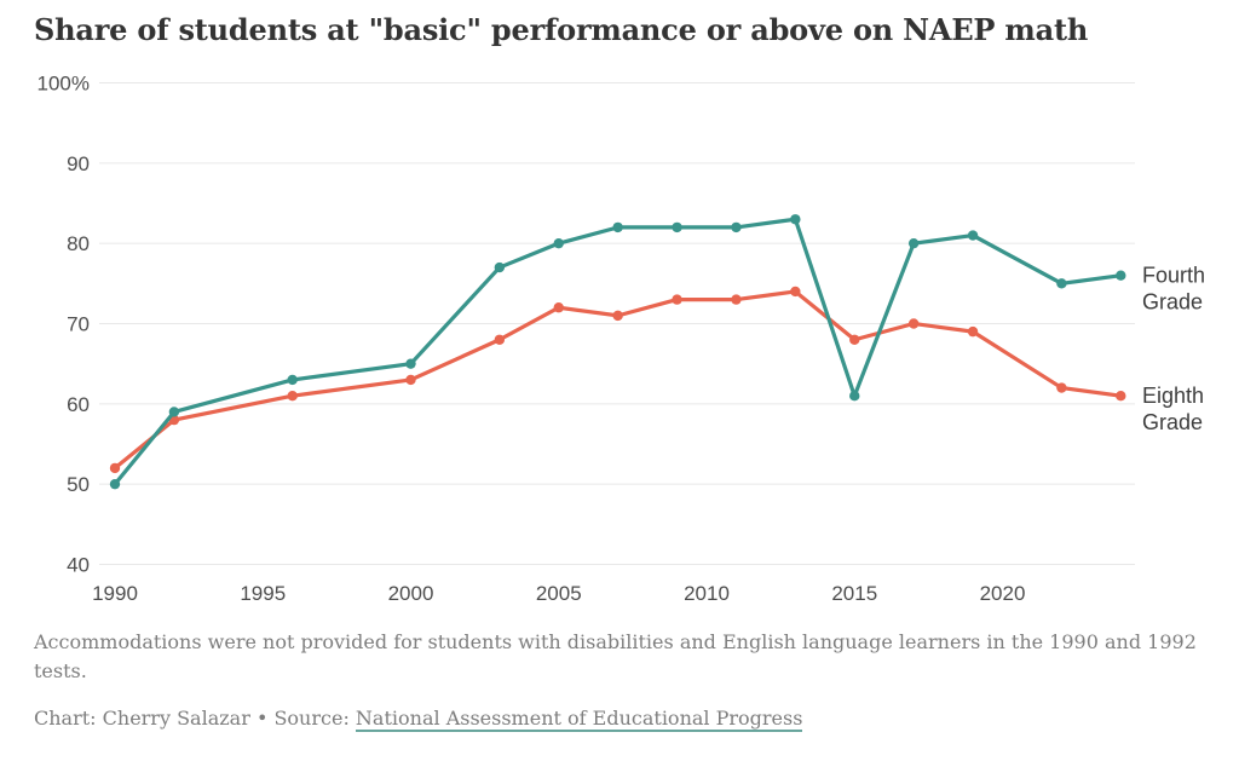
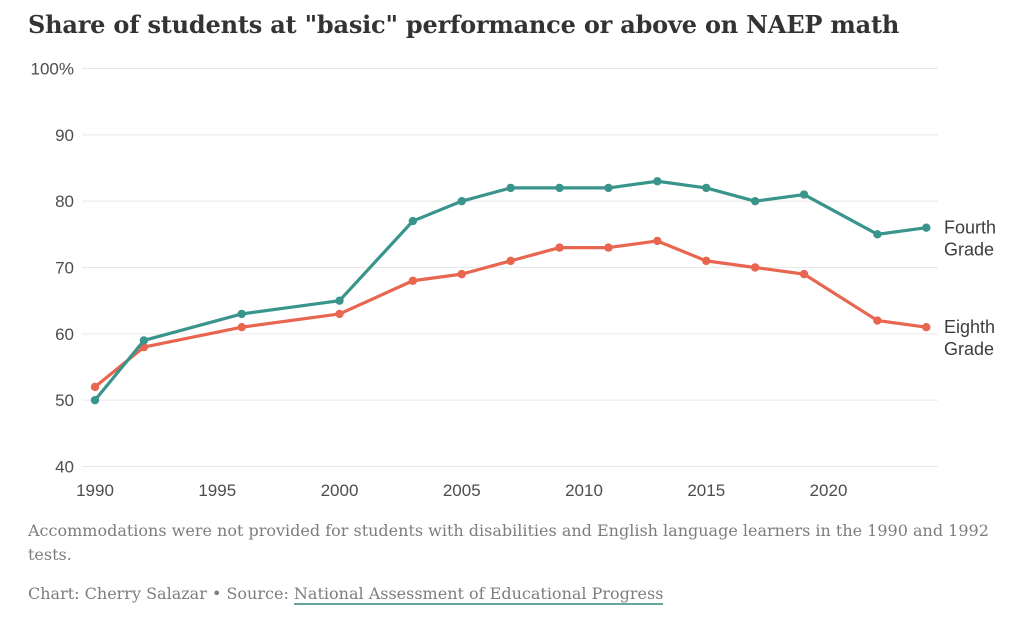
Eighth Grade/2005: 72% -> 69%
Fourth Grade/2015: 61% -> 82%
Eighth Grade/2015: 68% -> 71%
